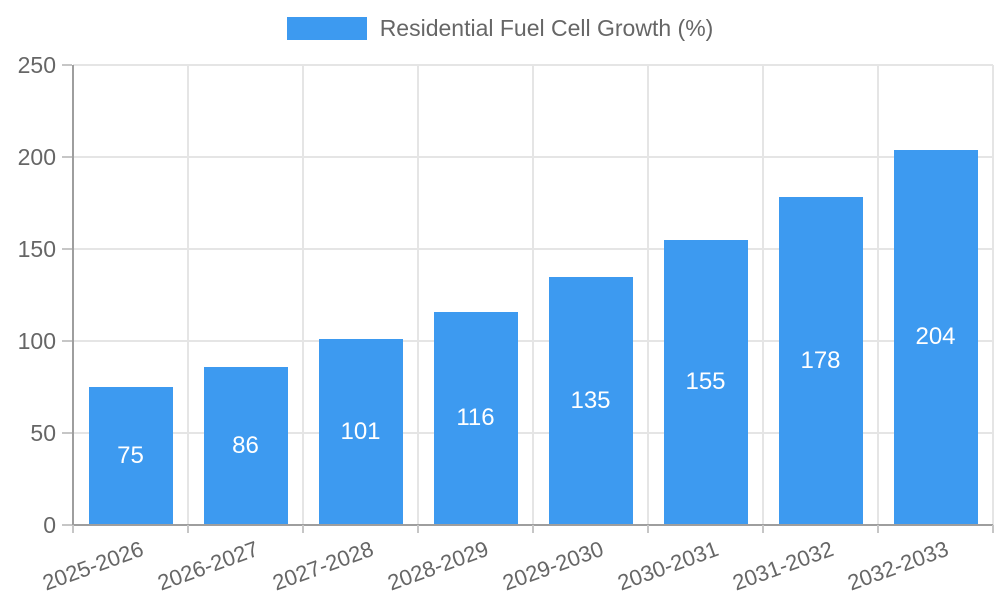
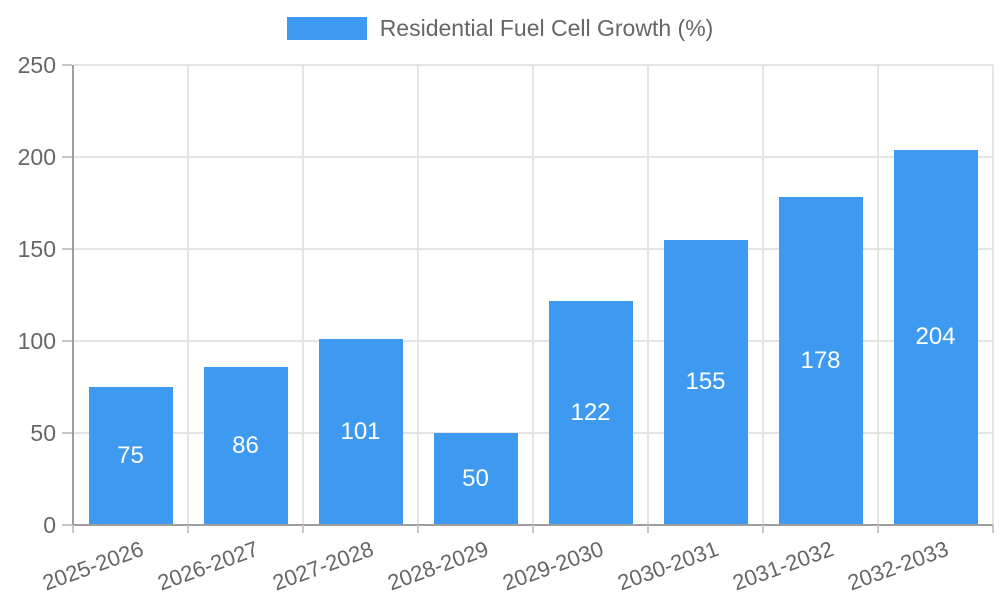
2028-2029: 116 -> 50
2029-2030: 135 -> 122
